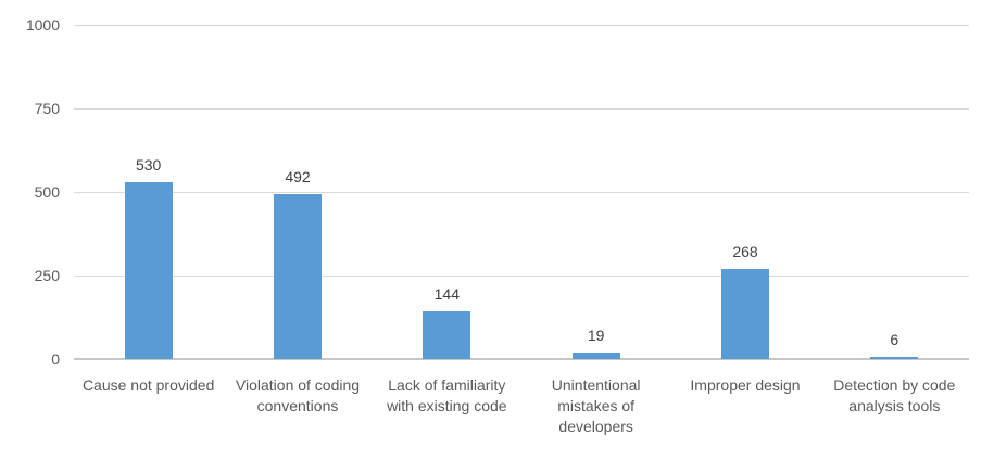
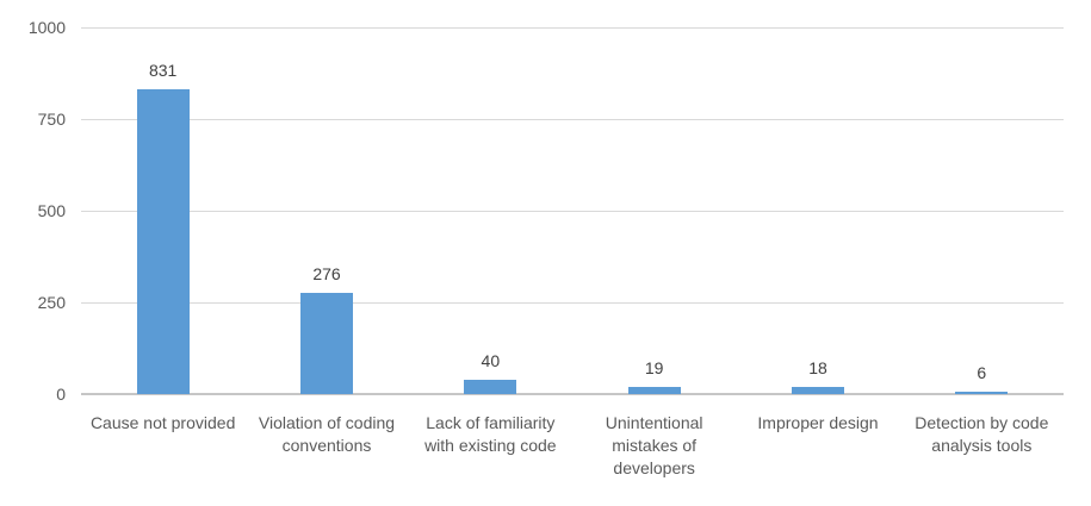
Cause not provided: 530 -> 831
Violation of coding conventions: 492 -> 276
Lack of familiarity with existing code: 144 -> 40
Improper design: 268 -> 18
